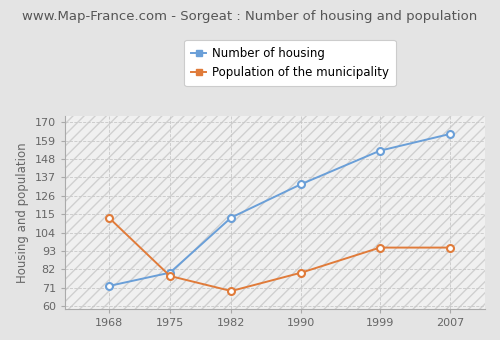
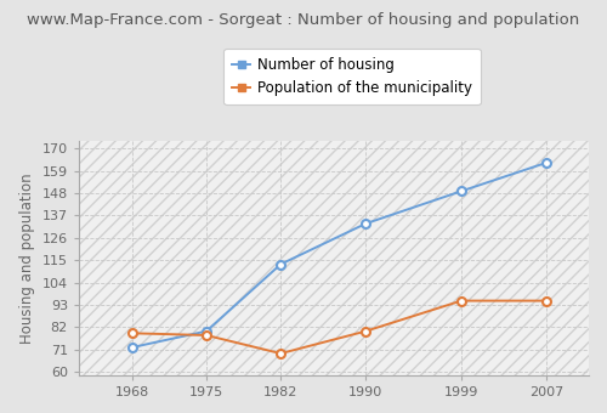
Population of the municipality/1968: 113 -> 79
Number of housing/1999: 153 -> 149
